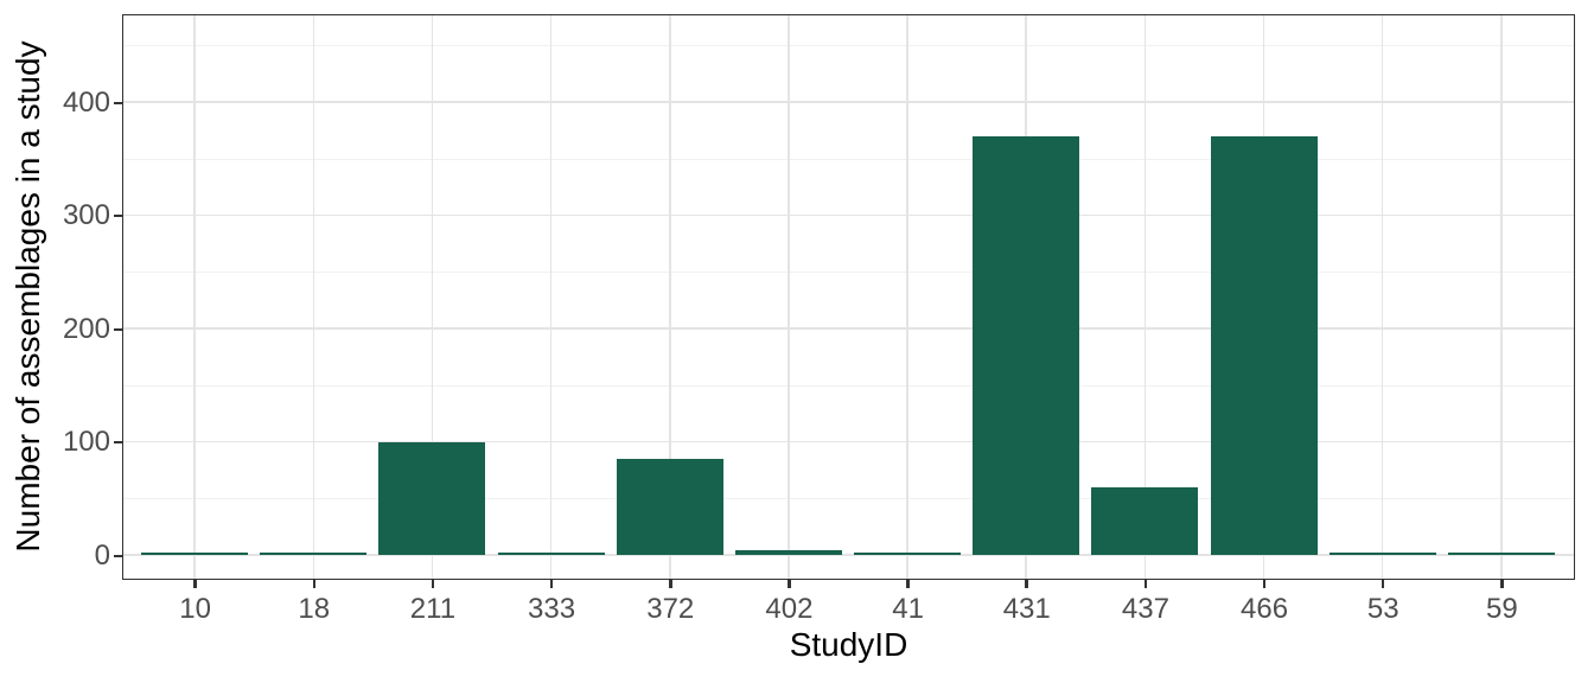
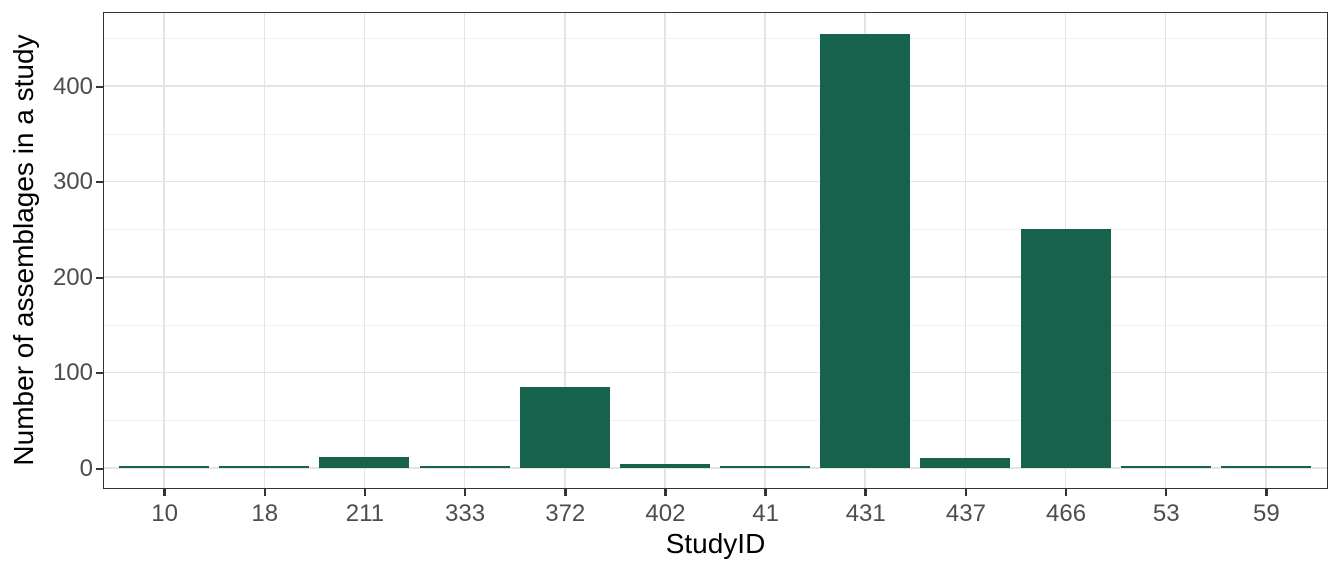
211: 100 -> 10
431: 370 -> 460
437: 60 -> 10
466: 370 -> 250
